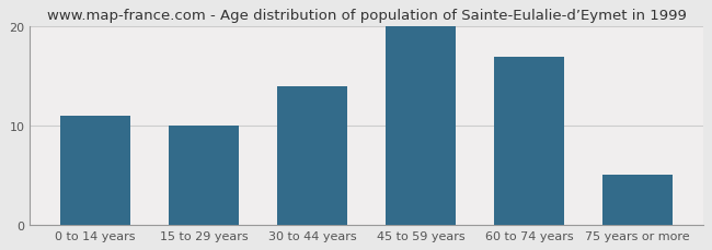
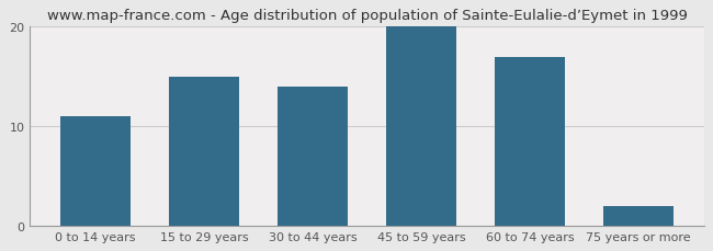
15 to 29 years: 10 -> 15
75 years or more: 5 -> 2
